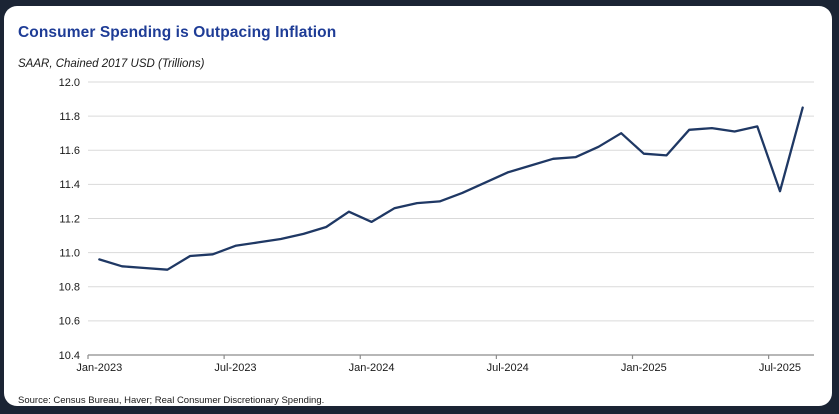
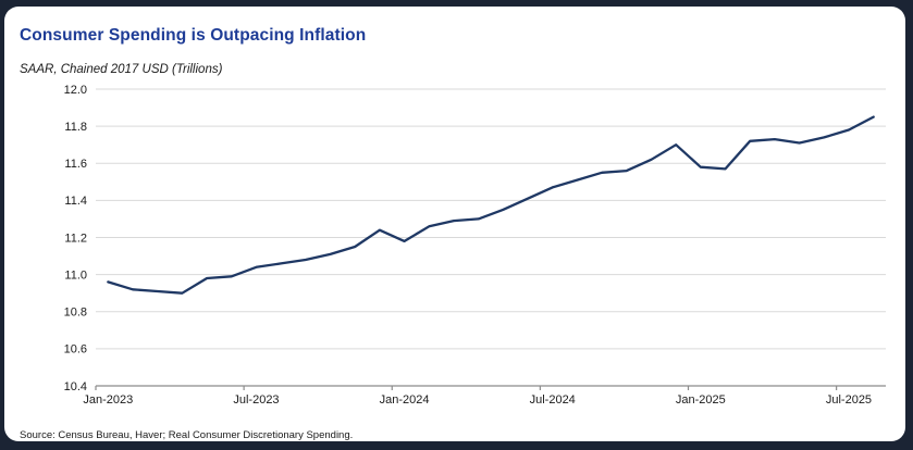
Jul-2025: 11.36 -> 11.78
